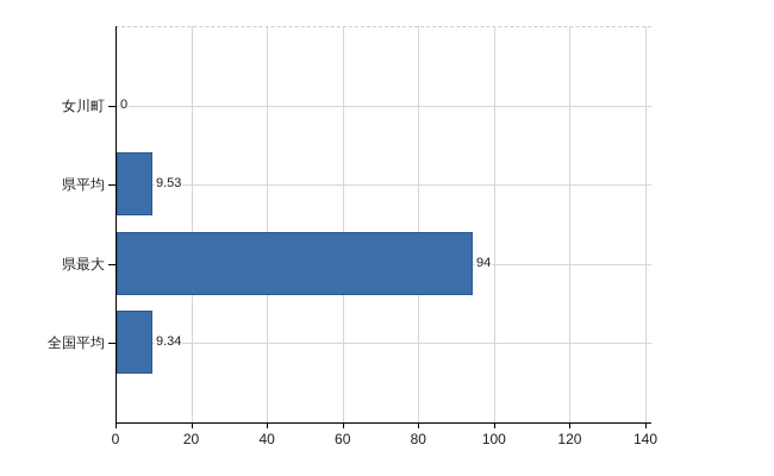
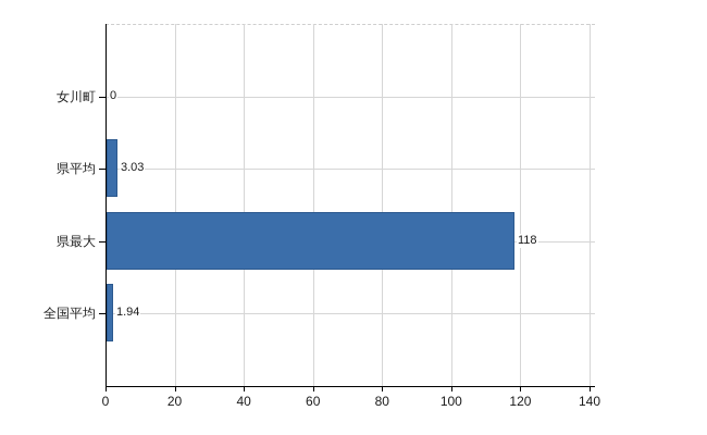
県平均: 9.53 -> 3.03
県最大: 94 -> 118
全国平均: 9.34 -> 1.94
